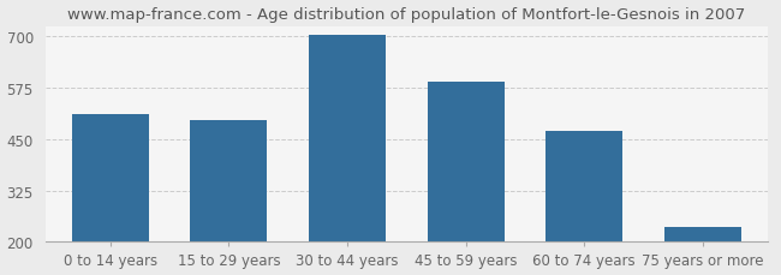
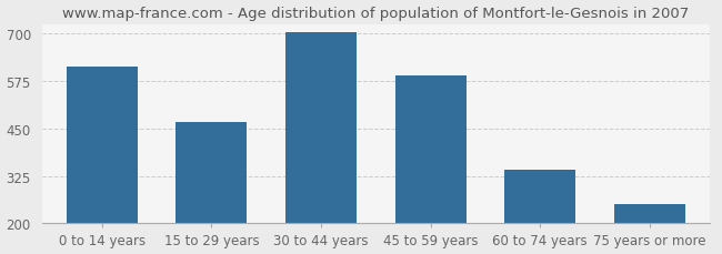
0 to 14 years: 510 -> 613
15 to 29 years: 495 -> 468
60 to 74 years: 470 -> 342
75 years or more: 235 -> 252
